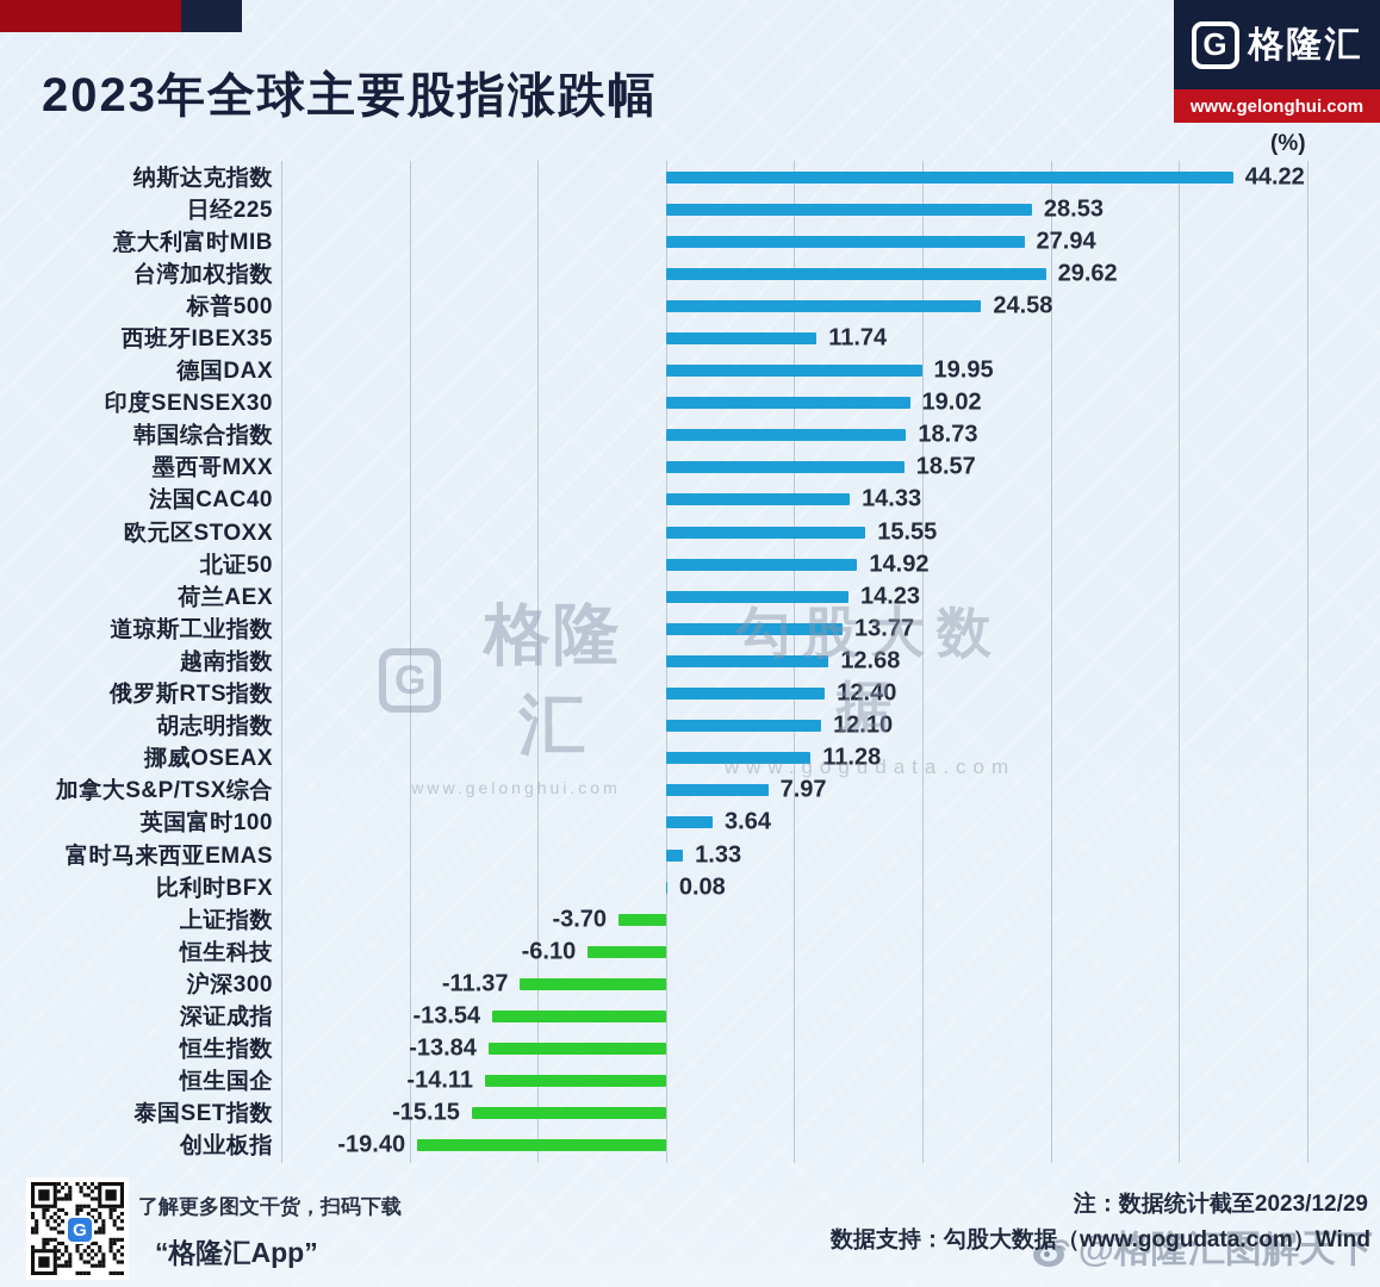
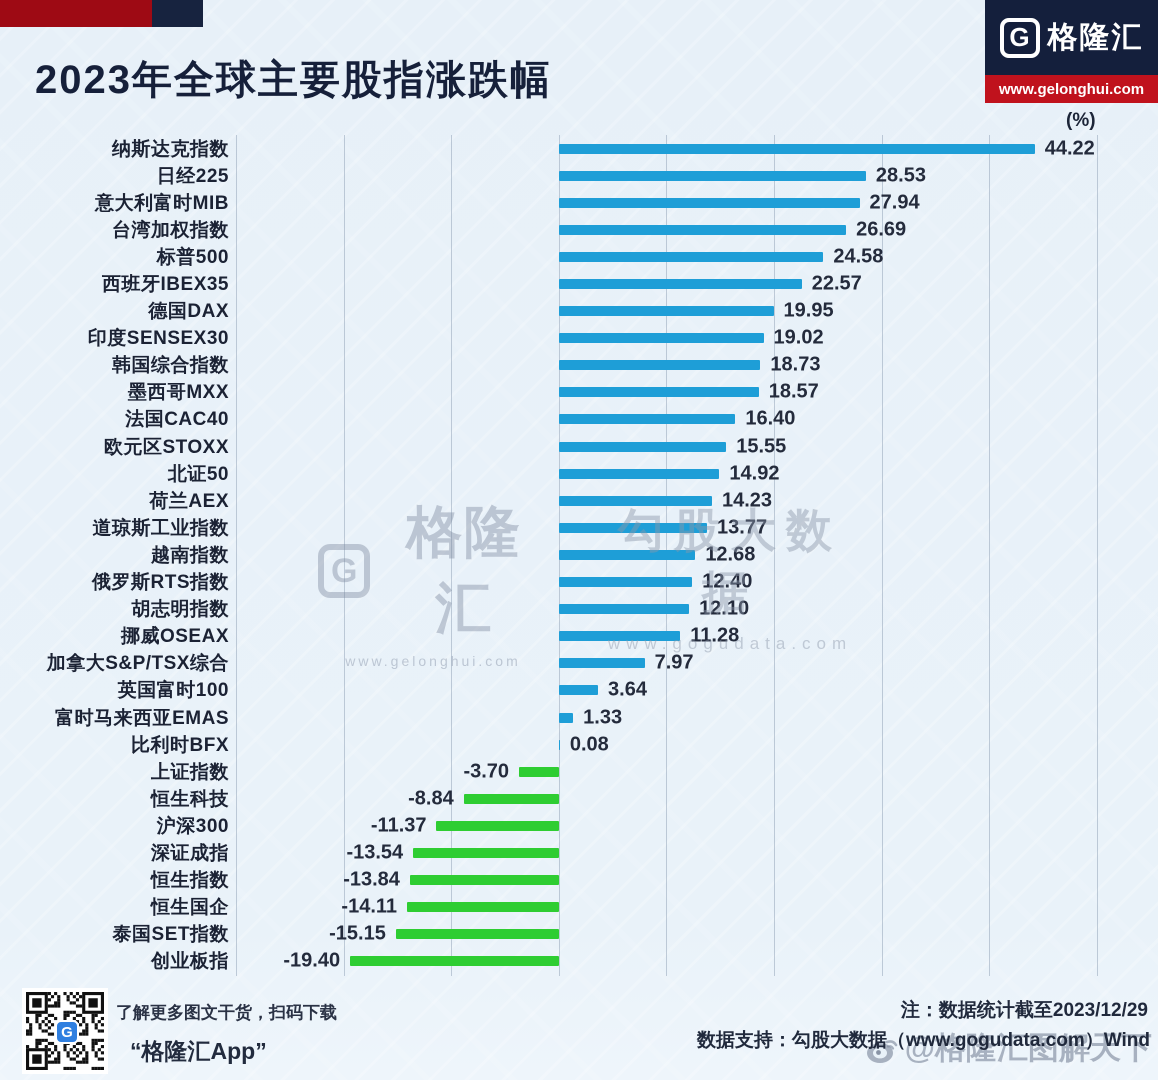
台湾加权指数: 29.62 -> 26.69
西班牙IBEX35: 11.74 -> 22.57
法国CAC40: 14.33 -> 16.40
恒生科技: -6.10 -> -8.84
